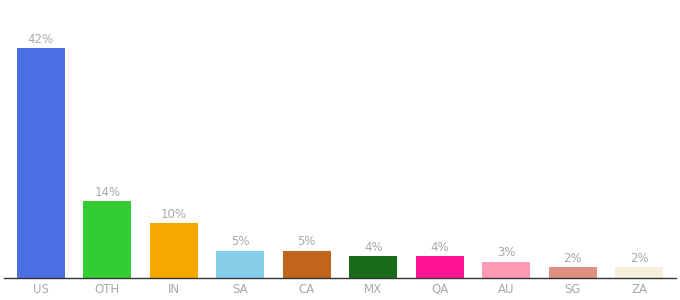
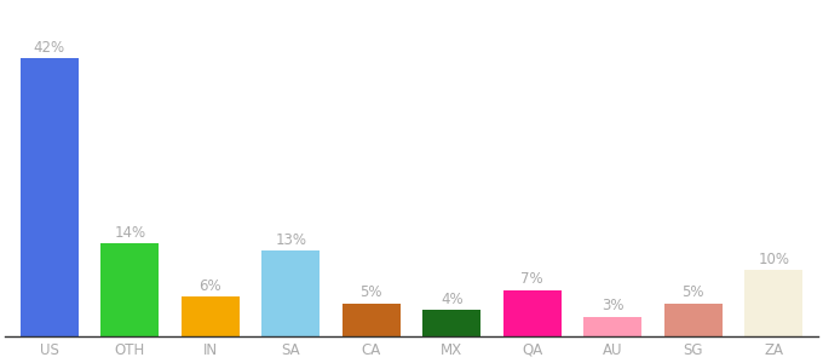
IN: 10% -> 6%
SA: 5% -> 13%
QA: 4% -> 7%
SG: 2% -> 5%
ZA: 2% -> 10%
